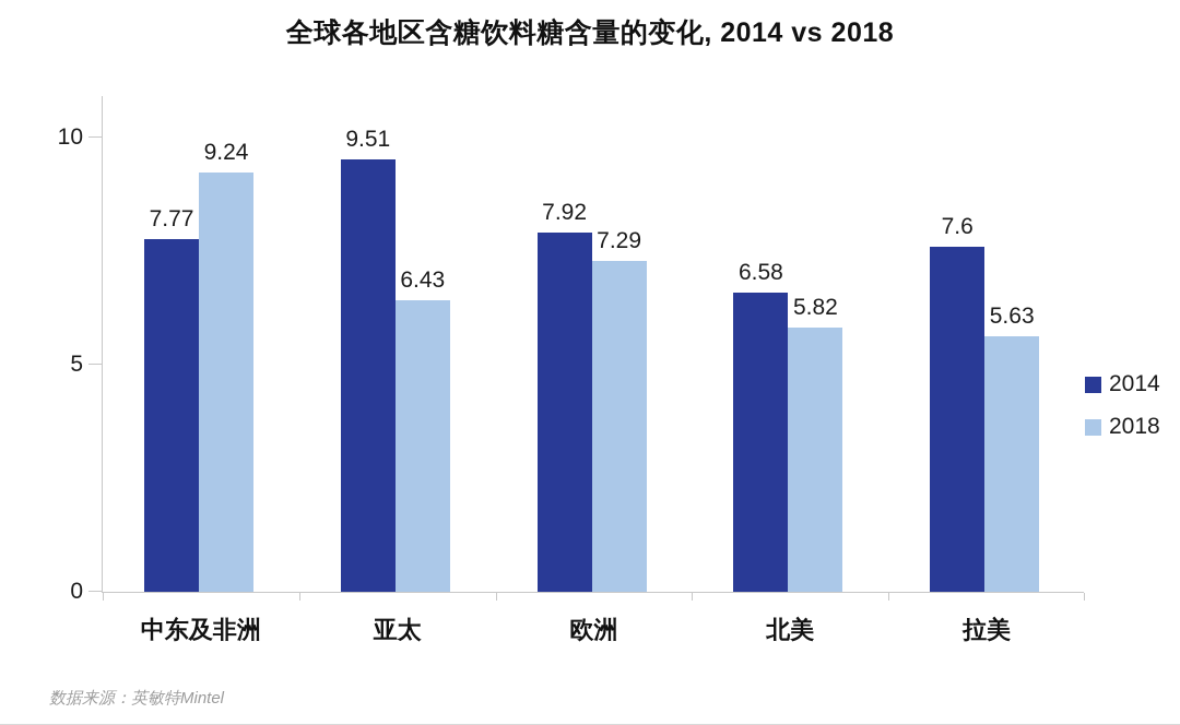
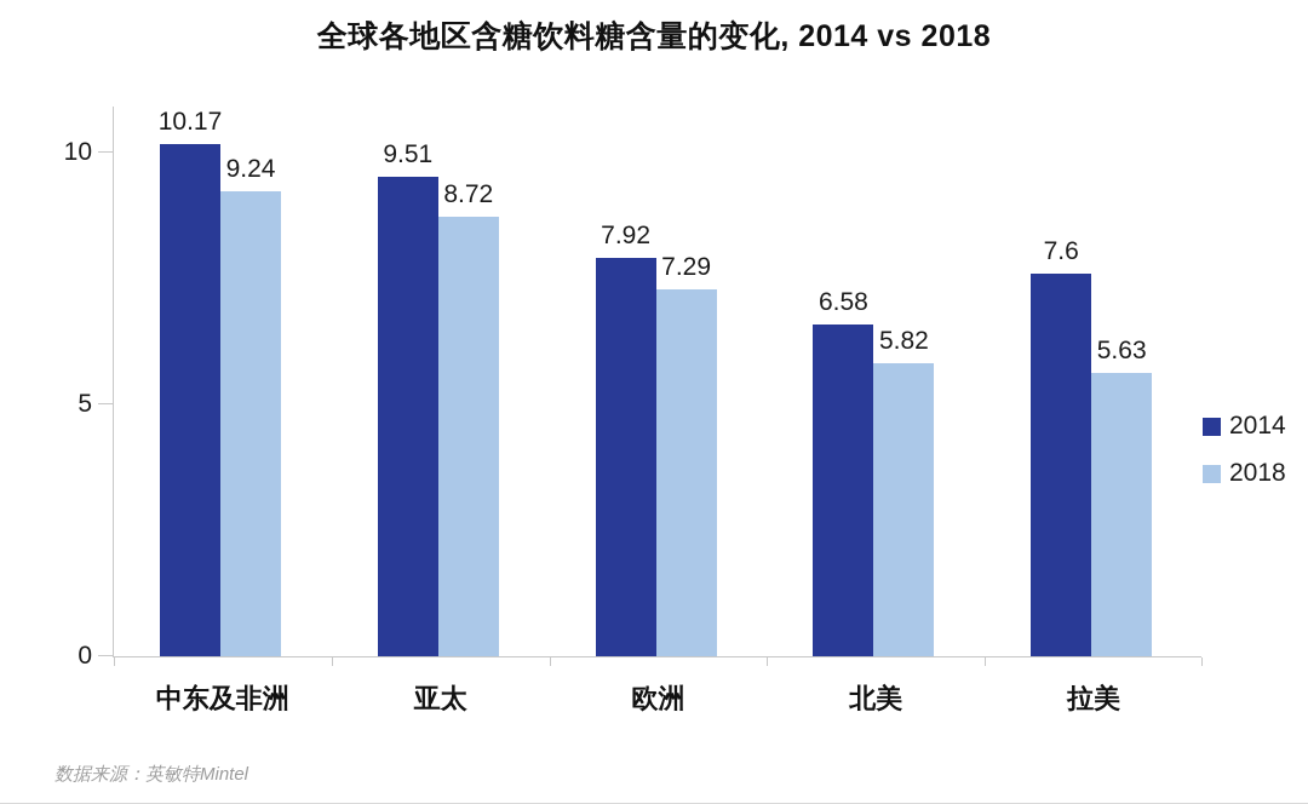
2014/中东及非洲: 7.77 -> 10.17
2018/亚太: 6.43 -> 8.72
